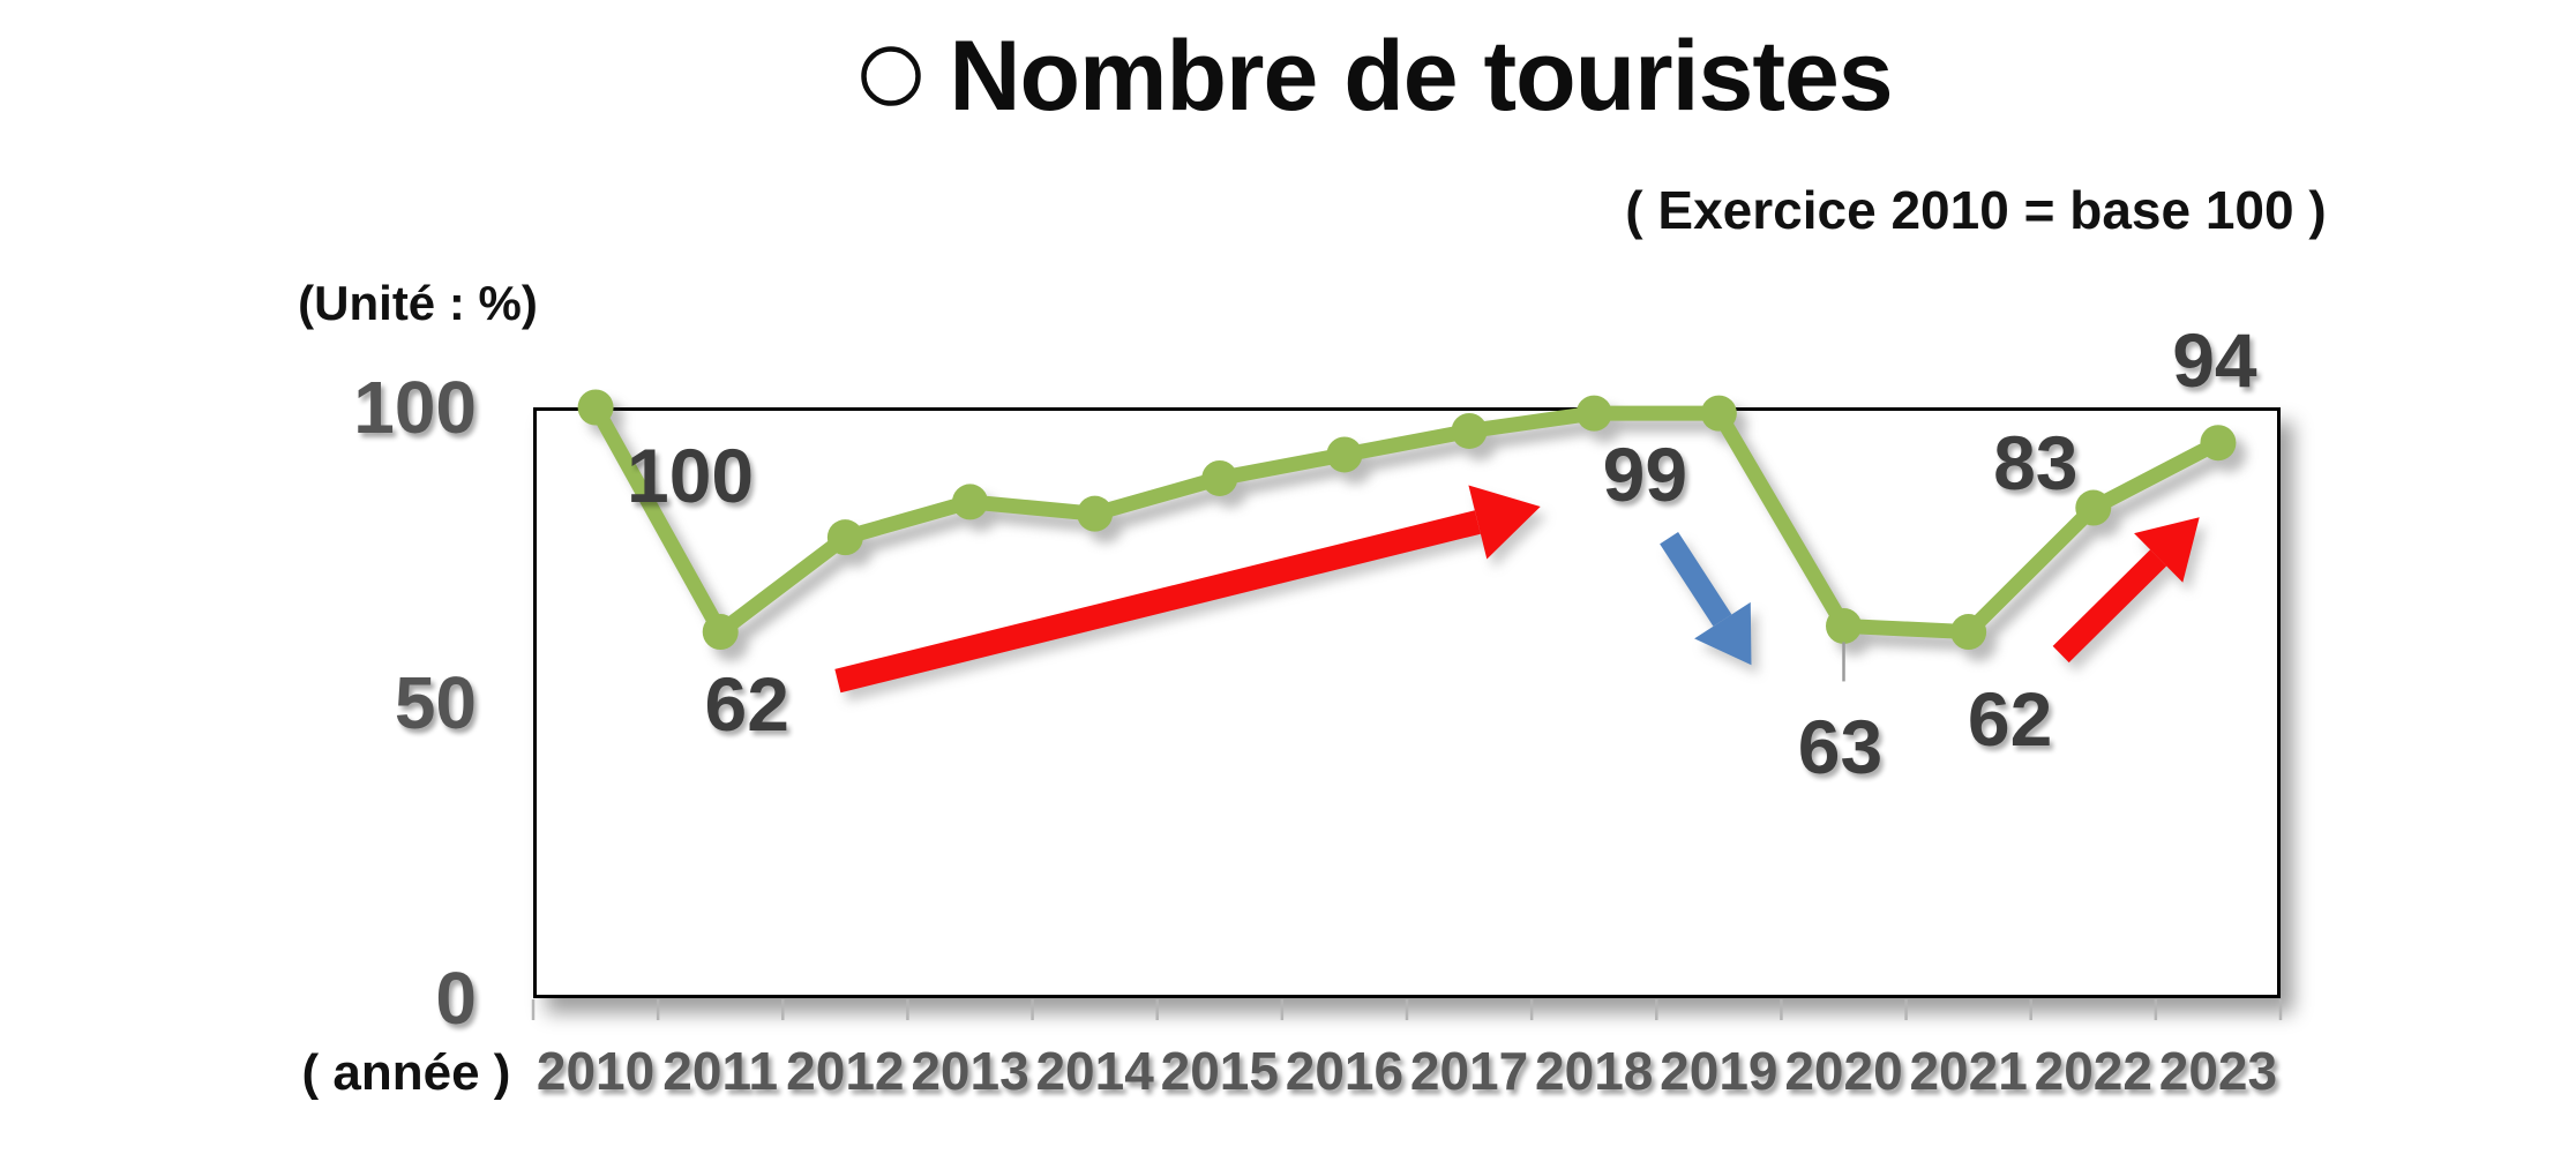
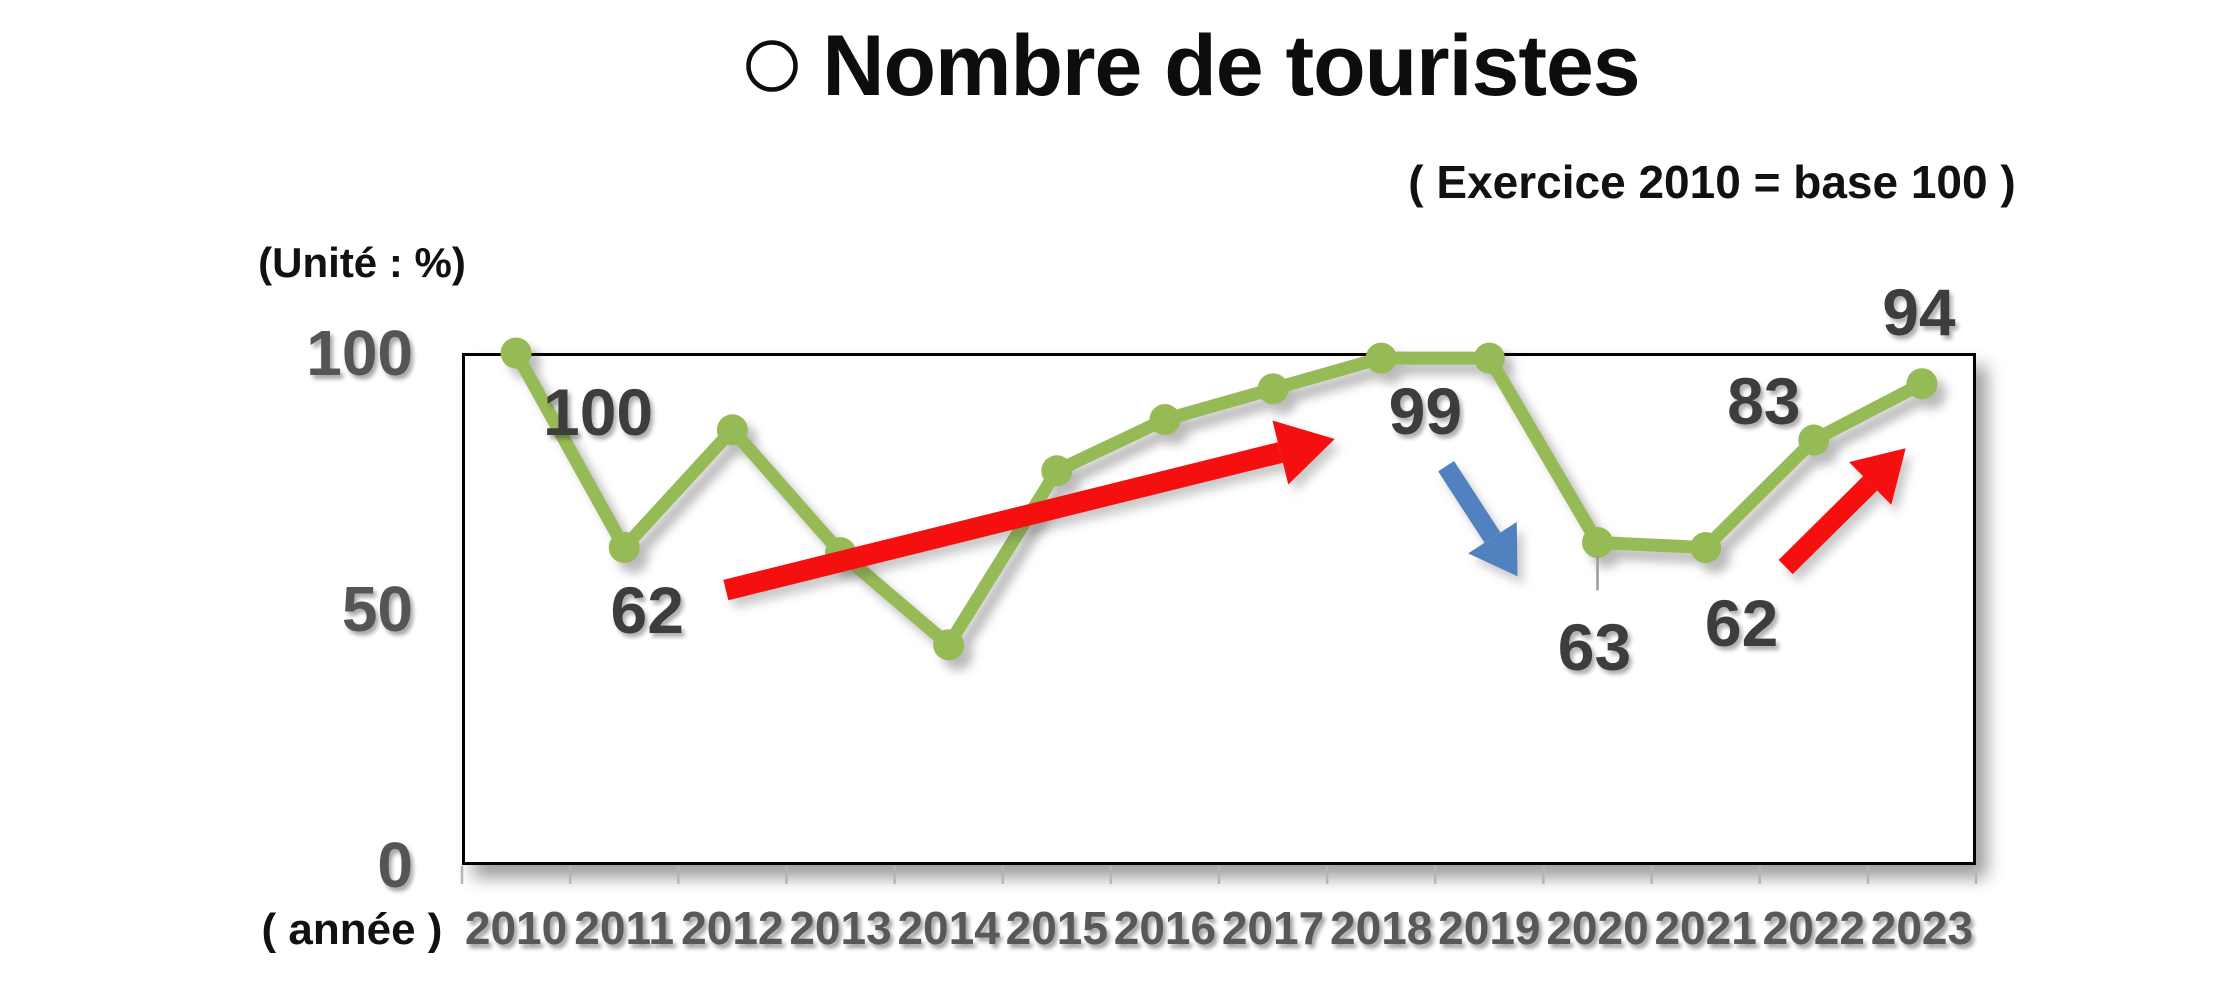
2012: 78 -> 85
2013: 84 -> 61
2014: 82 -> 43
2015: 88 -> 77
2016: 92 -> 87
2017: 96 -> 93
